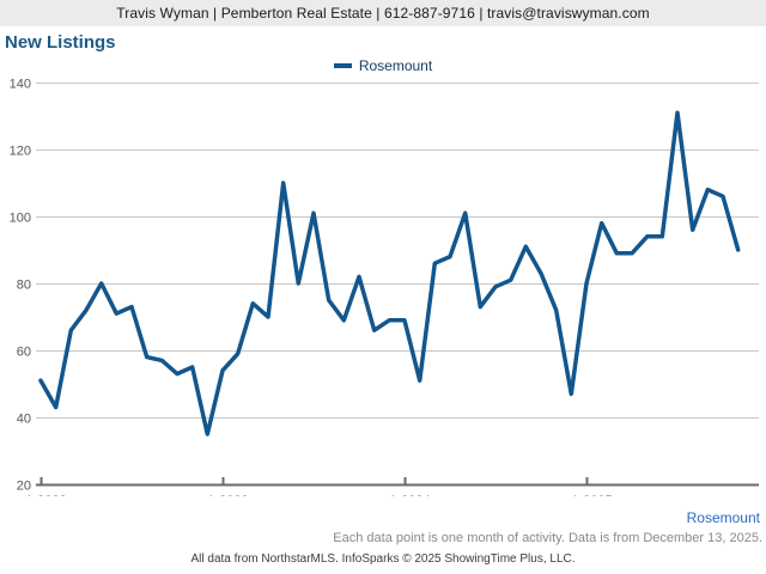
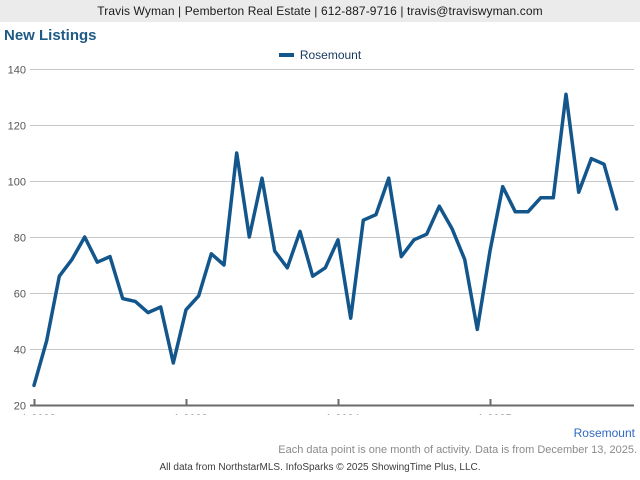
1-2022: 51 -> 27
1-2024: 69 -> 79
1-2025: 80 -> 75
